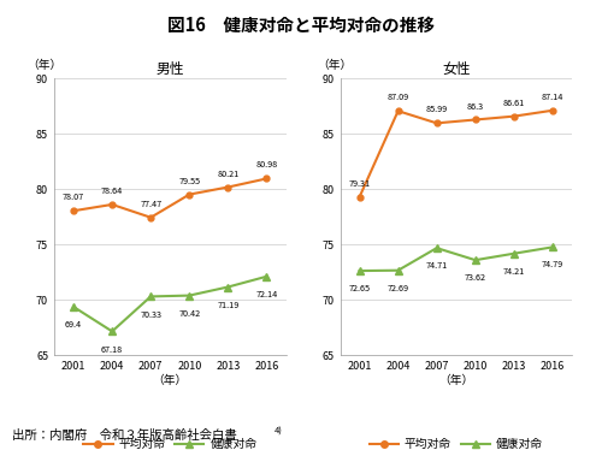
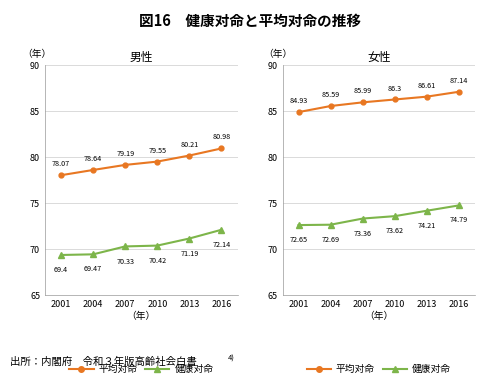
男性/健康对命/2004: 67.18 -> 69.47
男性/平均对命/2007: 77.47 -> 79.19
女性/平均对命/2001: 79.31 -> 84.93
女性/平均对命/2004: 87.09 -> 85.59
女性/健康对命/2007: 74.71 -> 73.36
